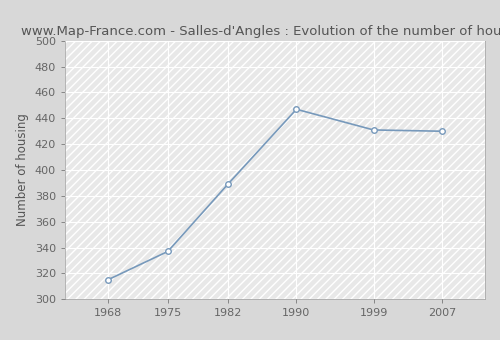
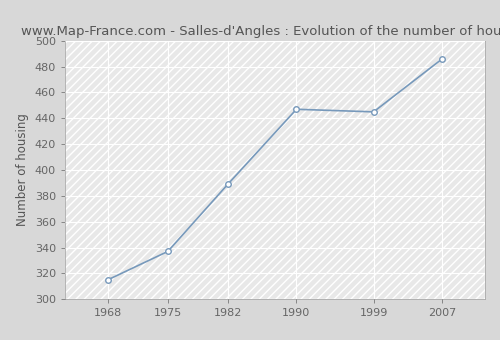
1999: 431 -> 445
2007: 430 -> 486
